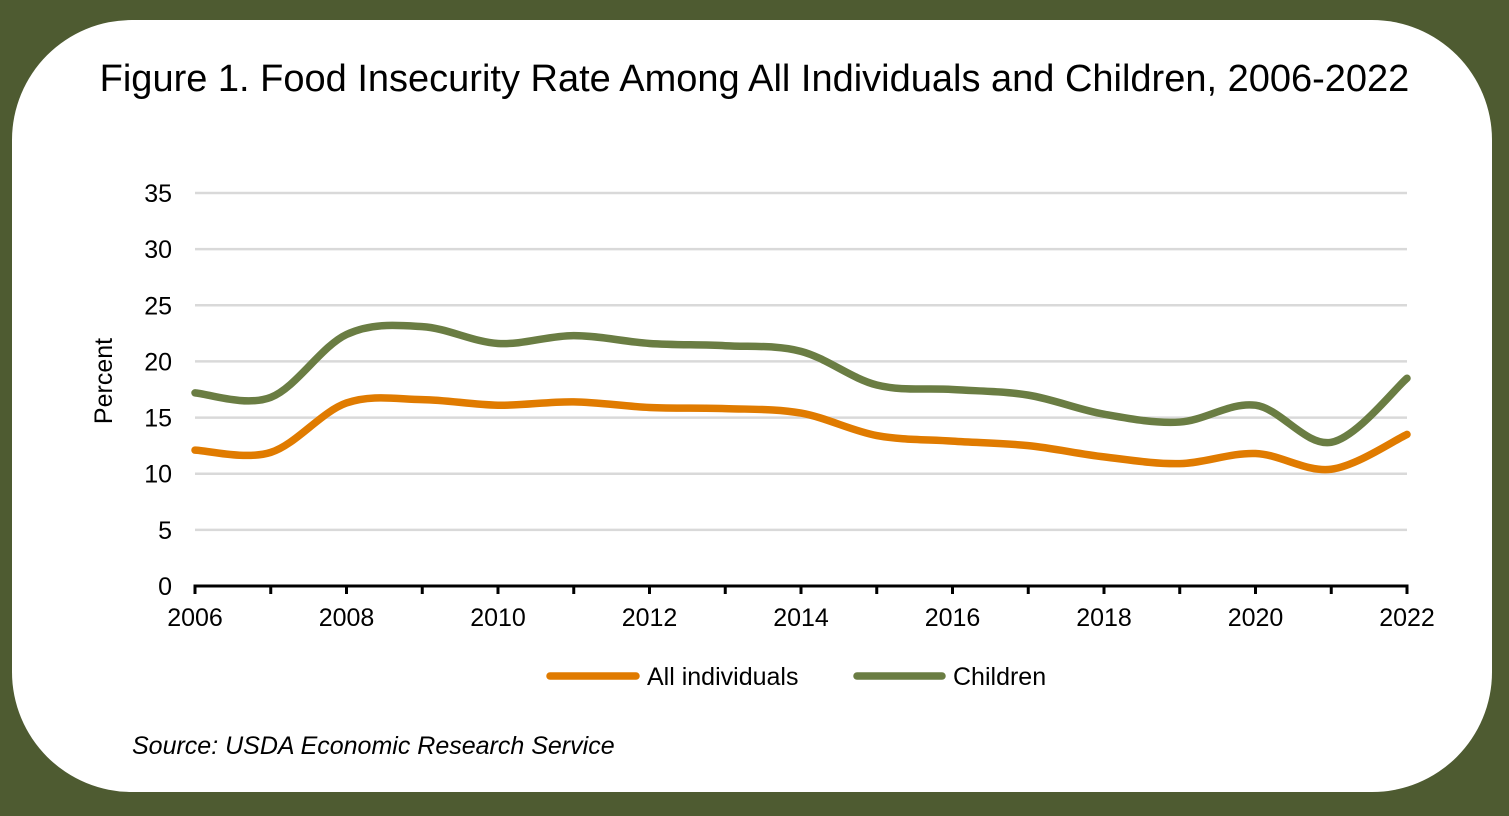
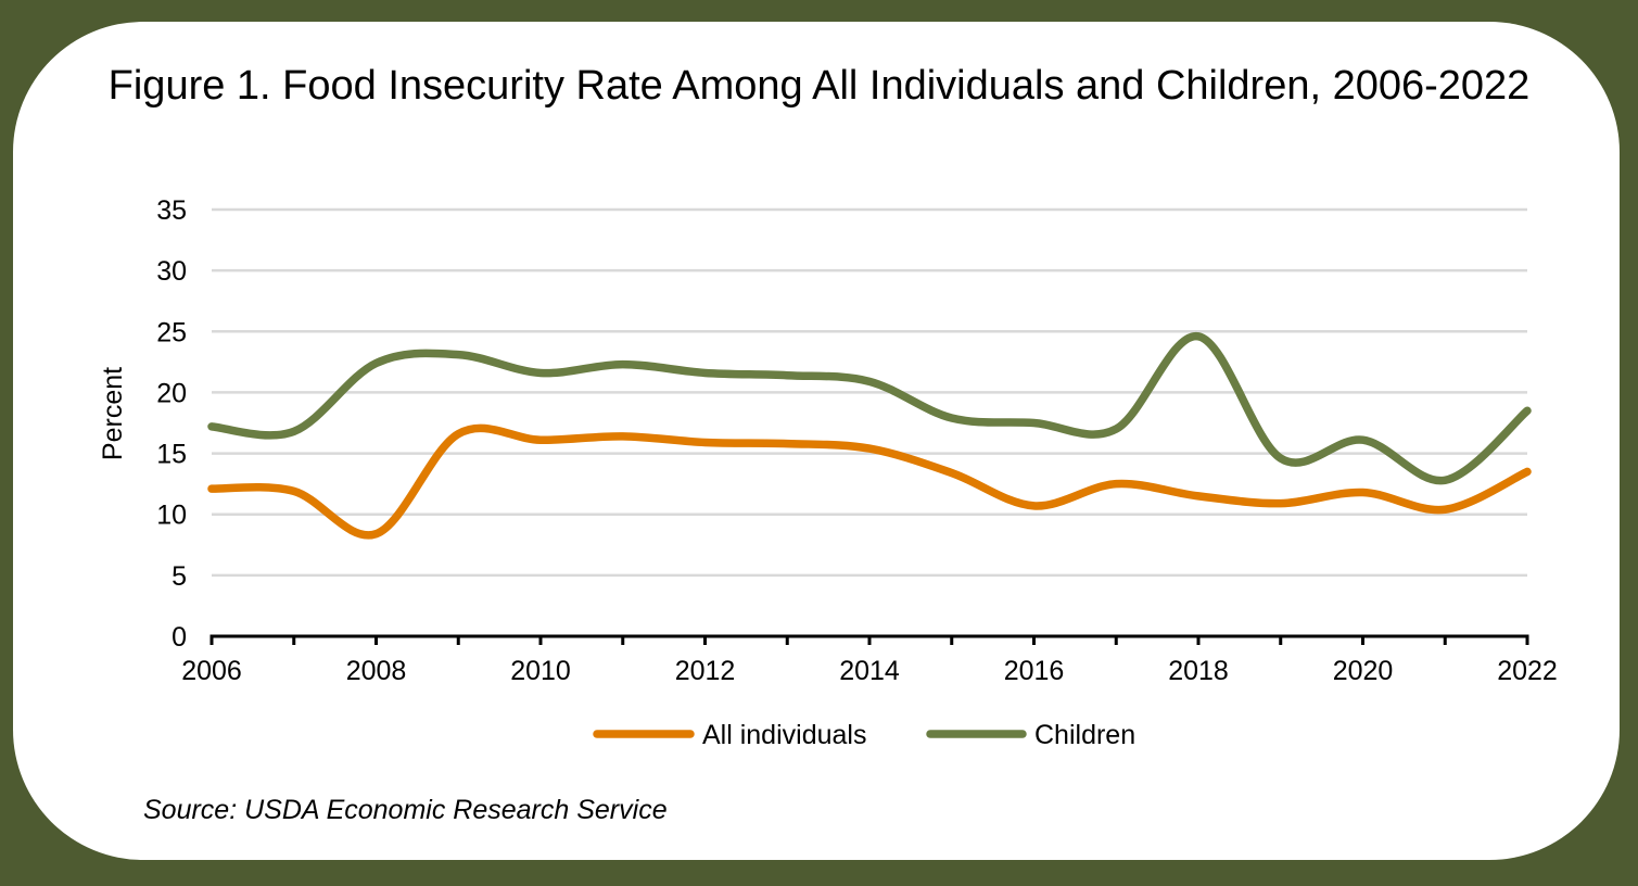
All individuals/2008: 16.3 -> 8.4
All individuals/2016: 12.9 -> 10.7
Children/2018: 15.3 -> 24.6
